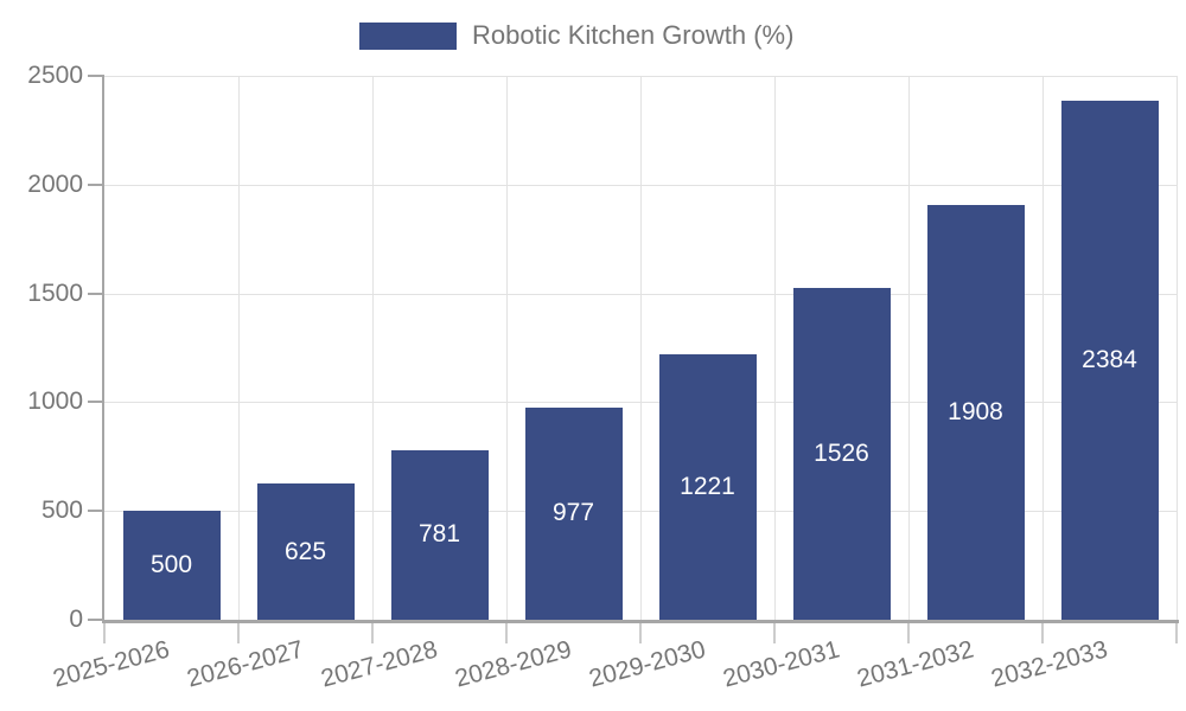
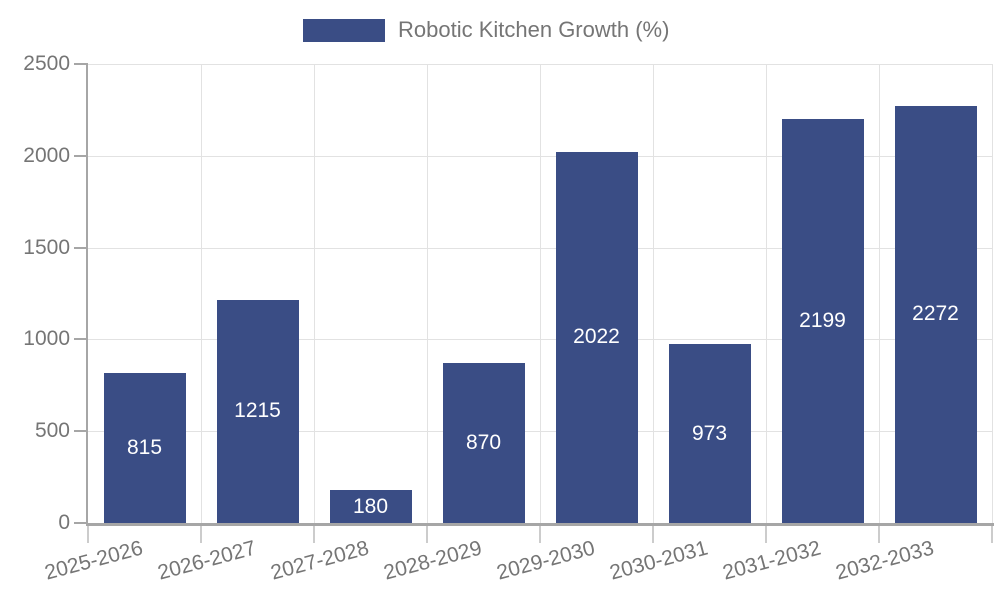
2025-2026: 500 -> 815
2026-2027: 625 -> 1215
2027-2028: 781 -> 180
2028-2029: 977 -> 870
2029-2030: 1221 -> 2022
2030-2031: 1526 -> 973
2031-2032: 1908 -> 2199
2032-2033: 2384 -> 2272
